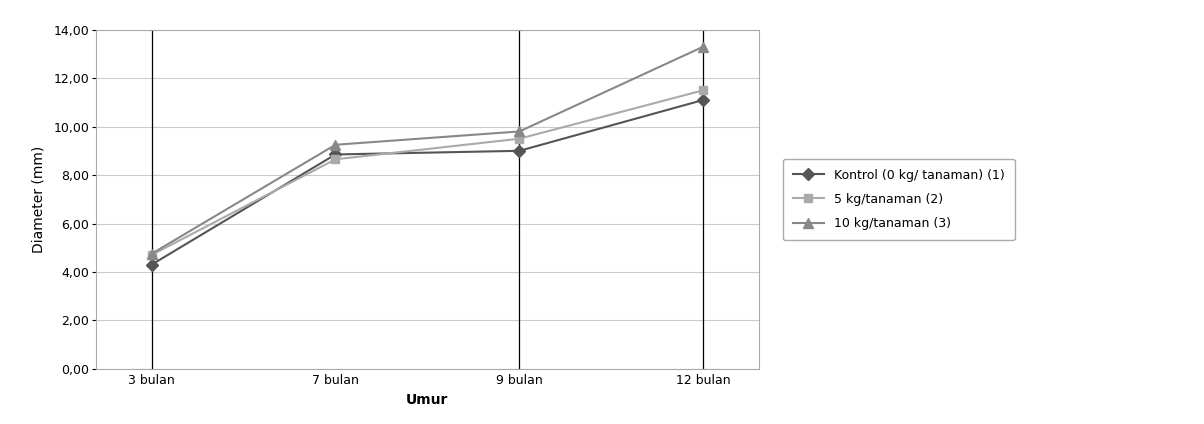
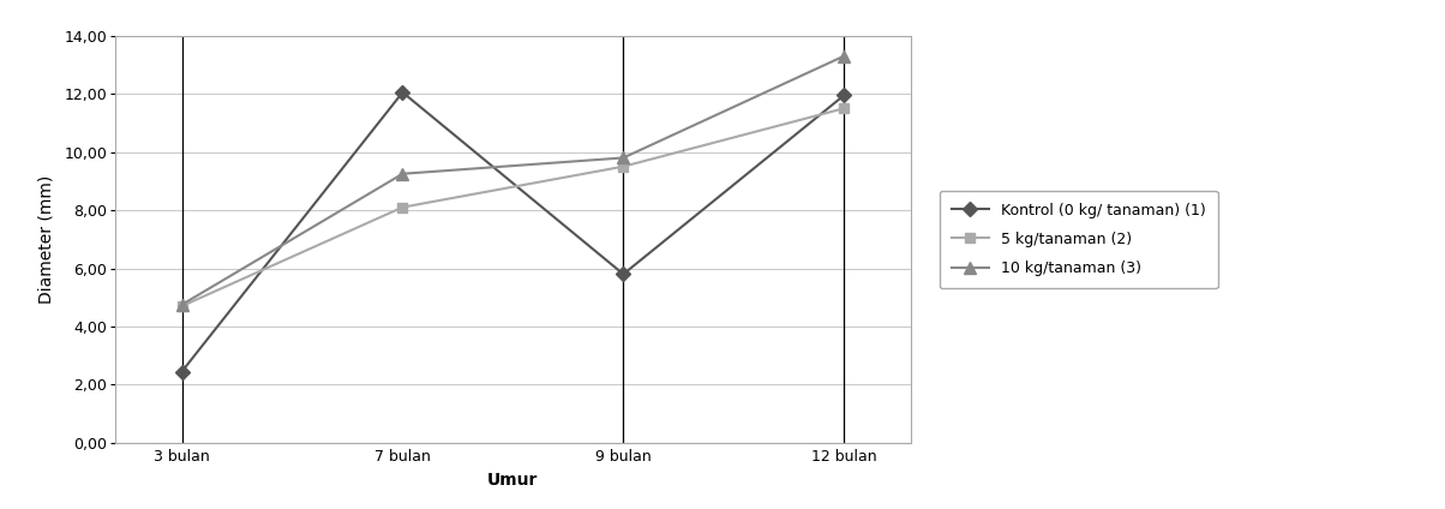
Kontrol (0 kg/ tanaman) (1)/3 bulan: 4,30 -> 2,45
Kontrol (0 kg/ tanaman) (1)/7 bulan: 8,85 -> 12,05
5 kg/tanaman (2)/7 bulan: 8,65 -> 8,10
Kontrol (0 kg/ tanaman) (1)/9 bulan: 9,00 -> 5,80
Kontrol (0 kg/ tanaman) (1)/12 bulan: 11,10 -> 11,95
